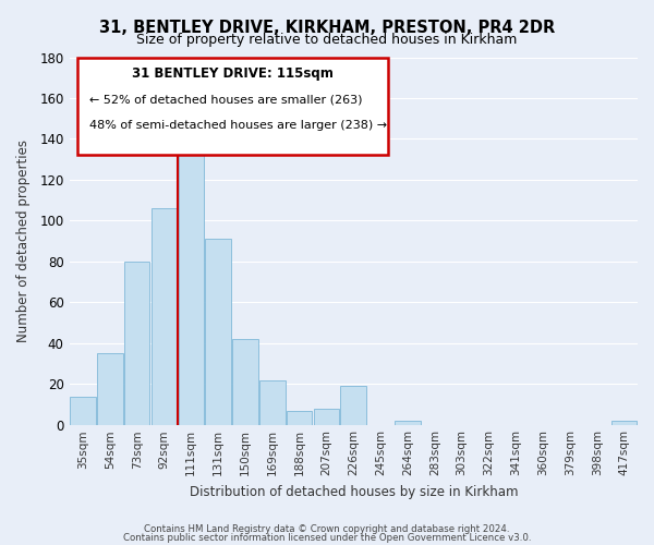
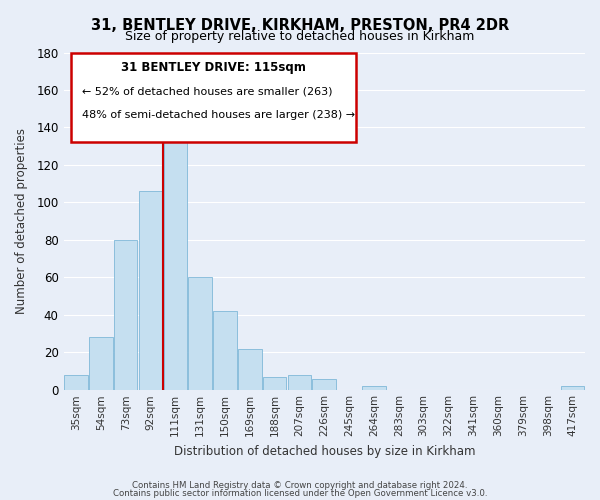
35sqm: 14 -> 8
54sqm: 35 -> 28
131sqm: 91 -> 60
226sqm: 19 -> 6
